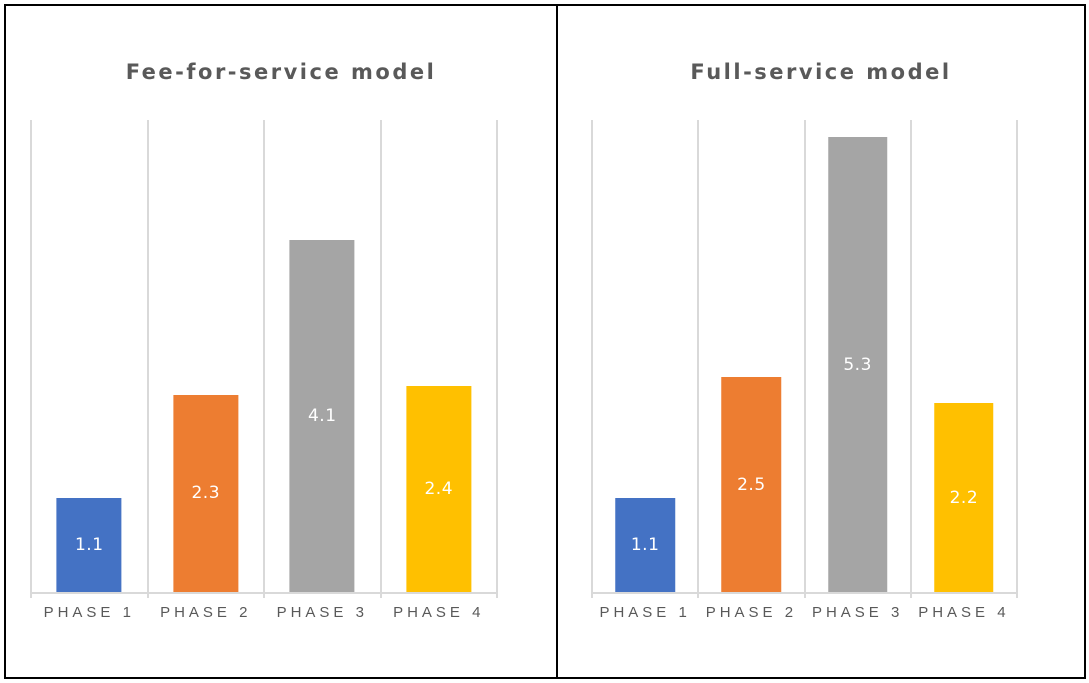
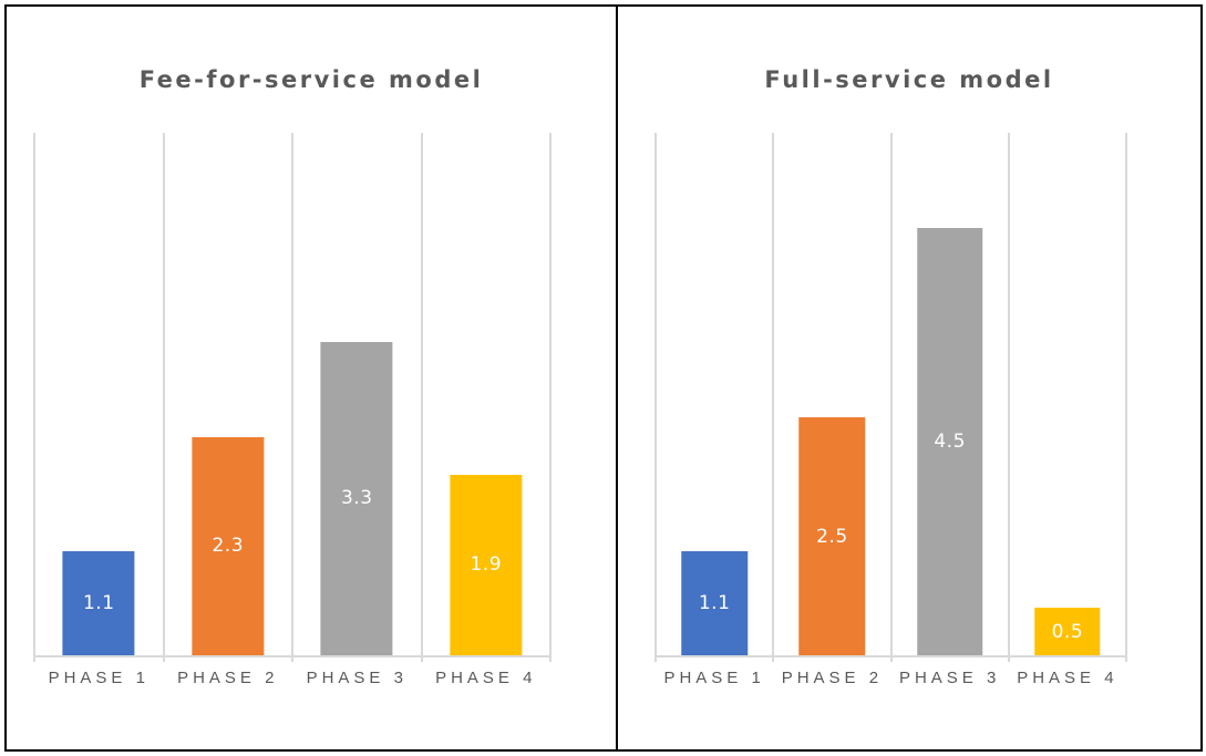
Fee-for-service model/PHASE 3: 4.1 -> 3.3
Fee-for-service model/PHASE 4: 2.4 -> 1.9
Full-service model/PHASE 3: 5.3 -> 4.5
Full-service model/PHASE 4: 2.2 -> 0.5
